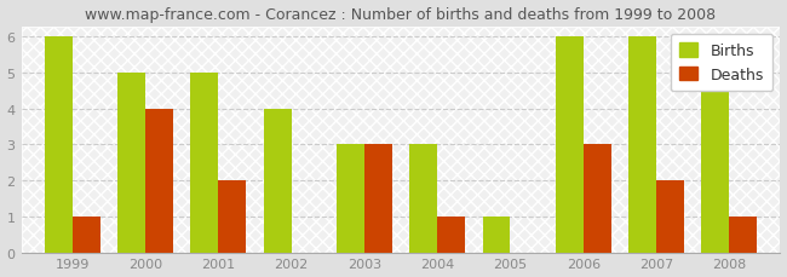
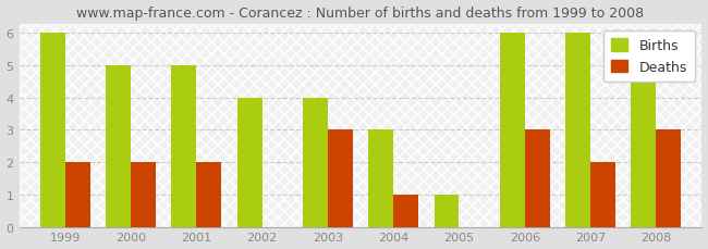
Deaths/1999: 1 -> 2
Deaths/2000: 4 -> 2
Births/2003: 3 -> 4
Deaths/2008: 1 -> 3
